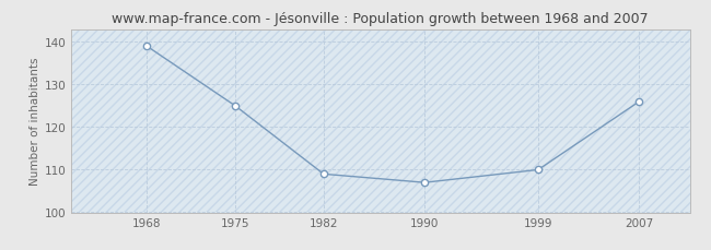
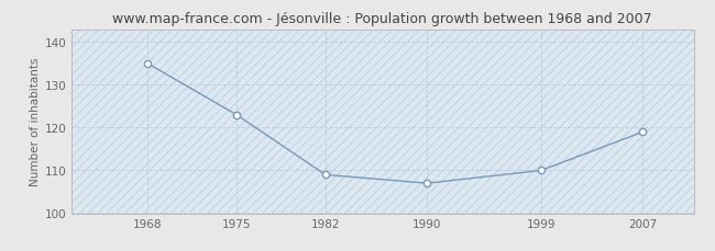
1968: 139 -> 135
1975: 125 -> 123
2007: 126 -> 119
